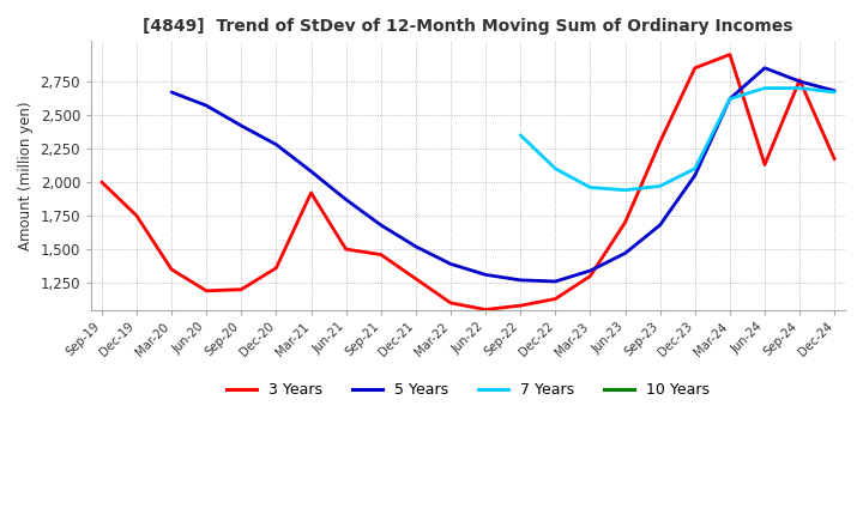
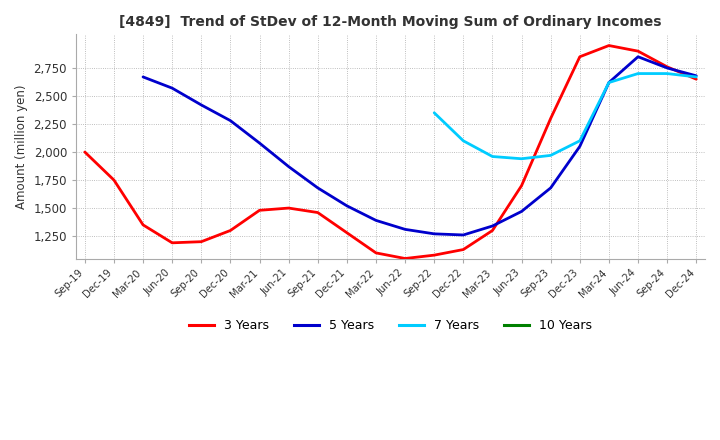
3 Years/Dec-20: 1,360 -> 1,300
3 Years/Mar-21: 1,920 -> 1,480
3 Years/Jun-24: 2,130 -> 2,900
3 Years/Dec-24: 2,170 -> 2,650
